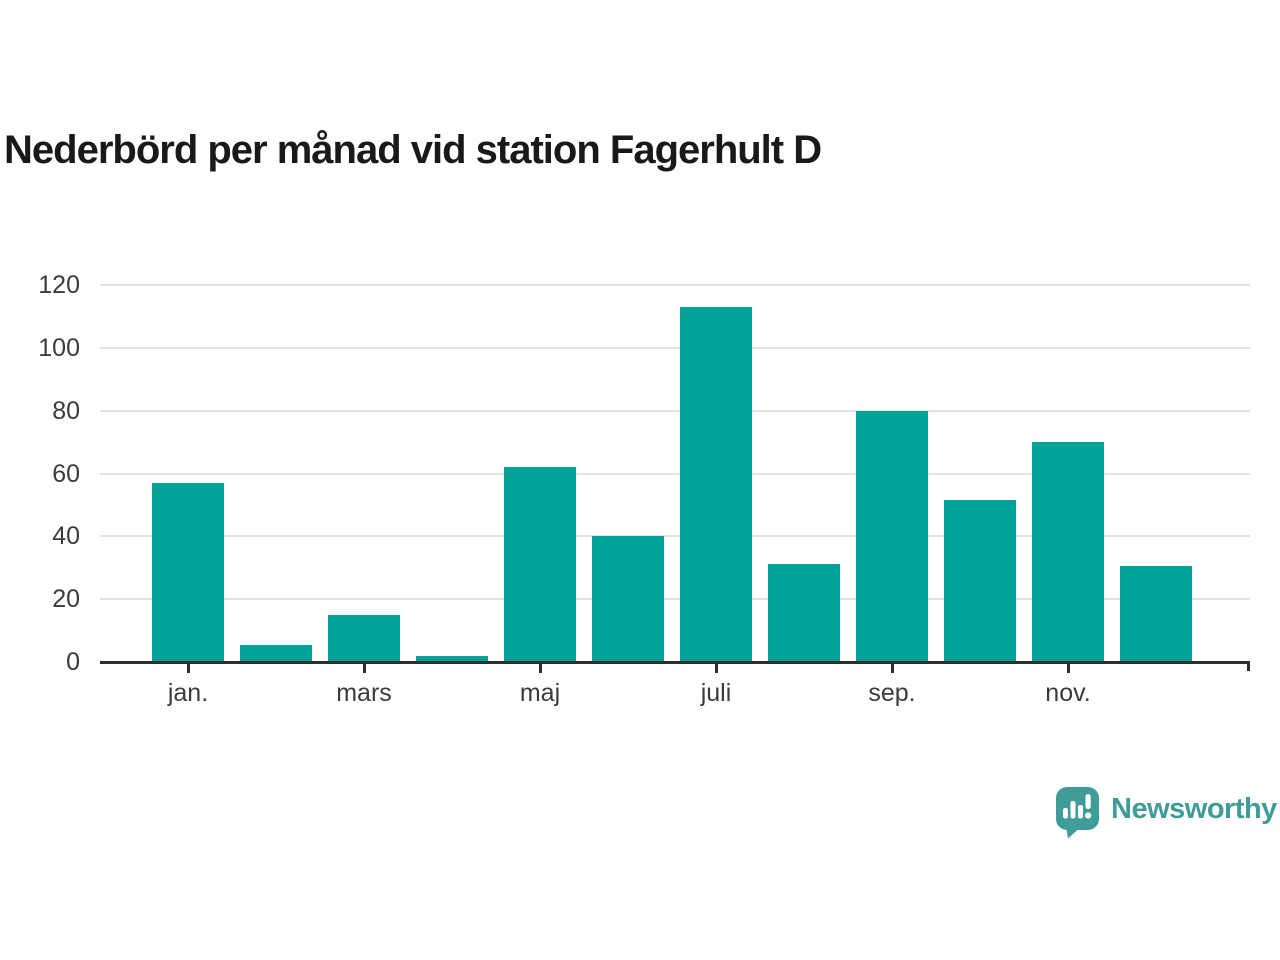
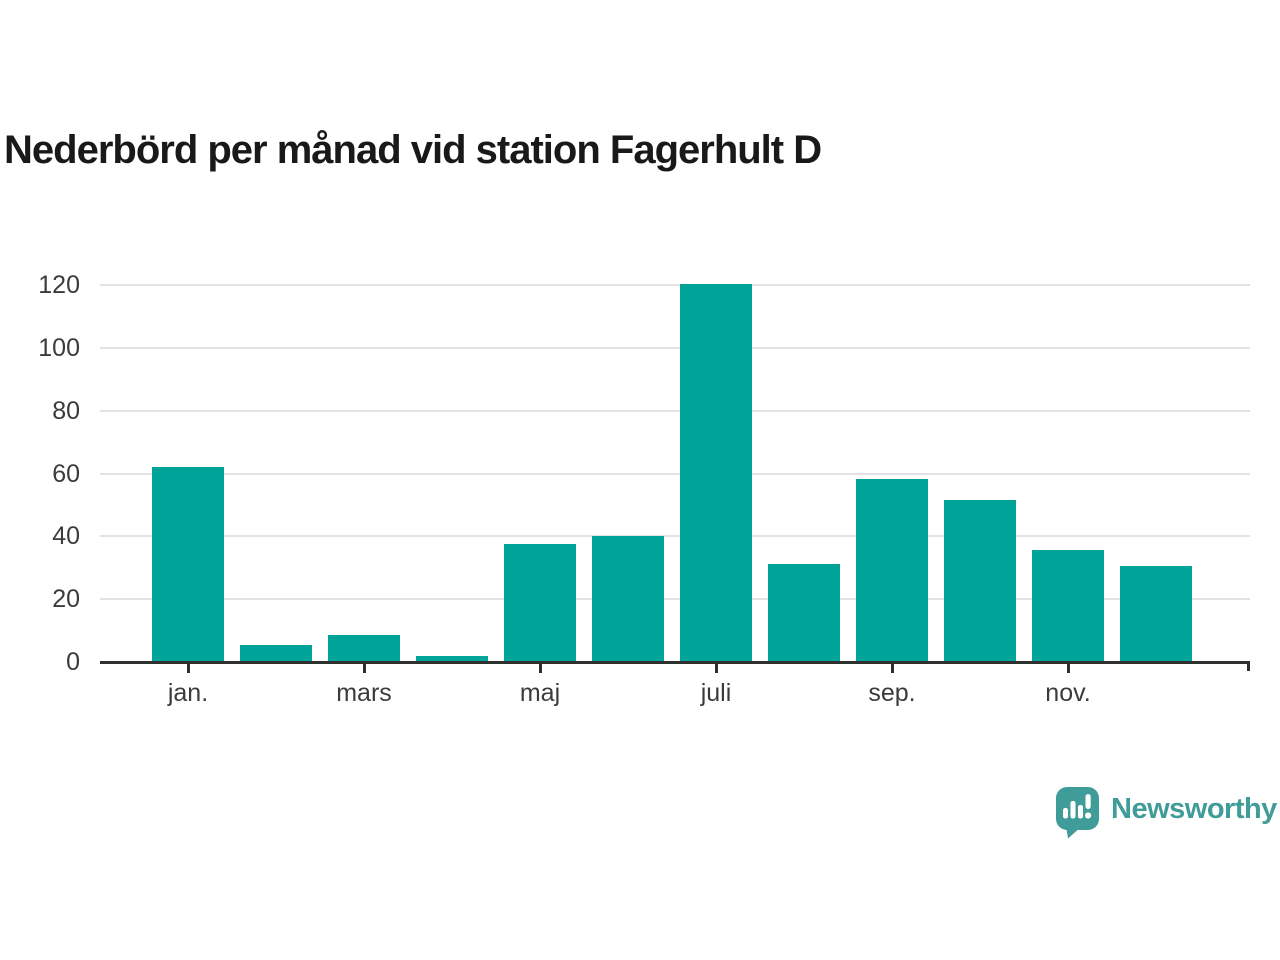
jan.: 57 -> 62
mars: 15 -> 9
maj: 62 -> 38
juli: 113 -> 120
sep.: 80 -> 58
nov.: 70 -> 36
